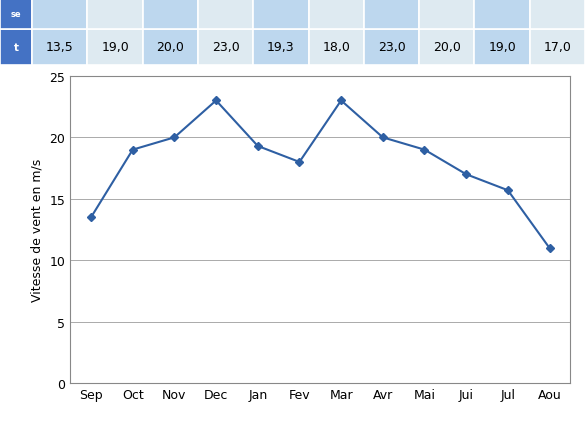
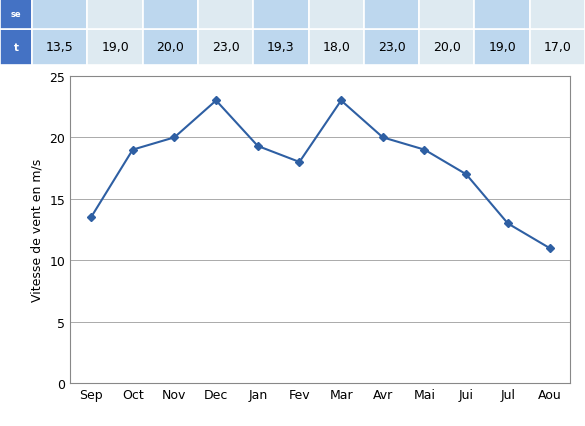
Jul: 15.7 -> 13.0
